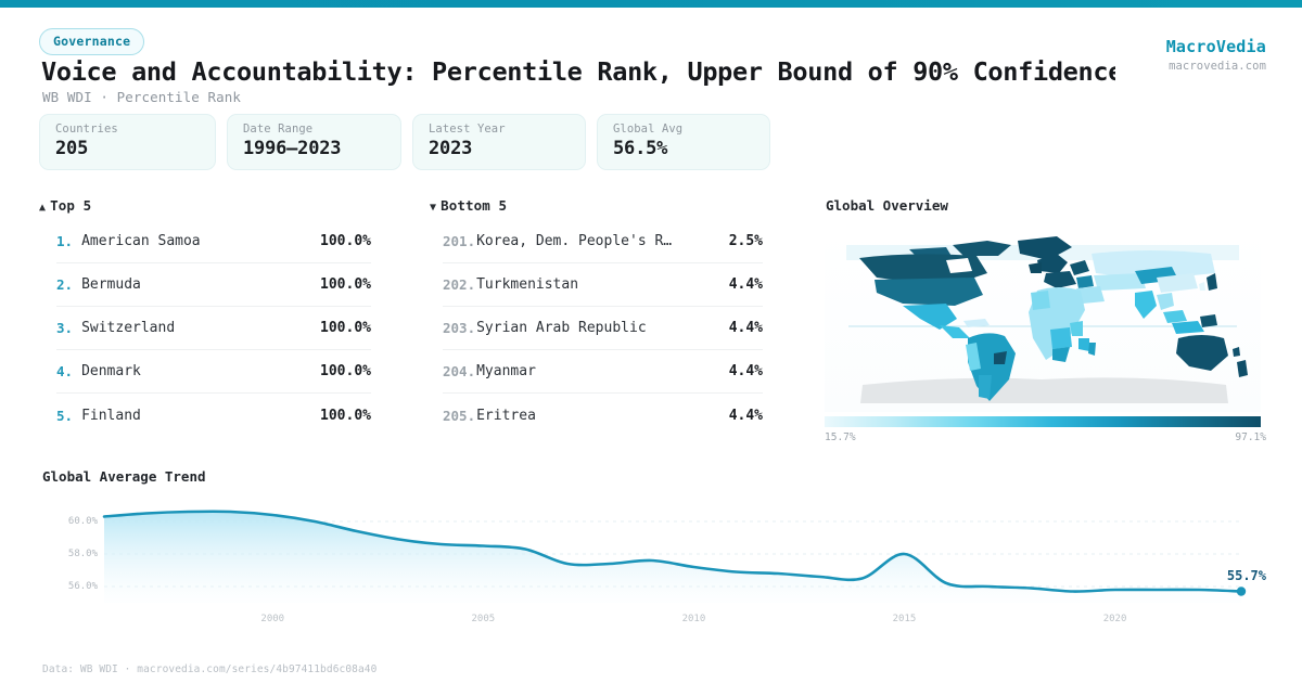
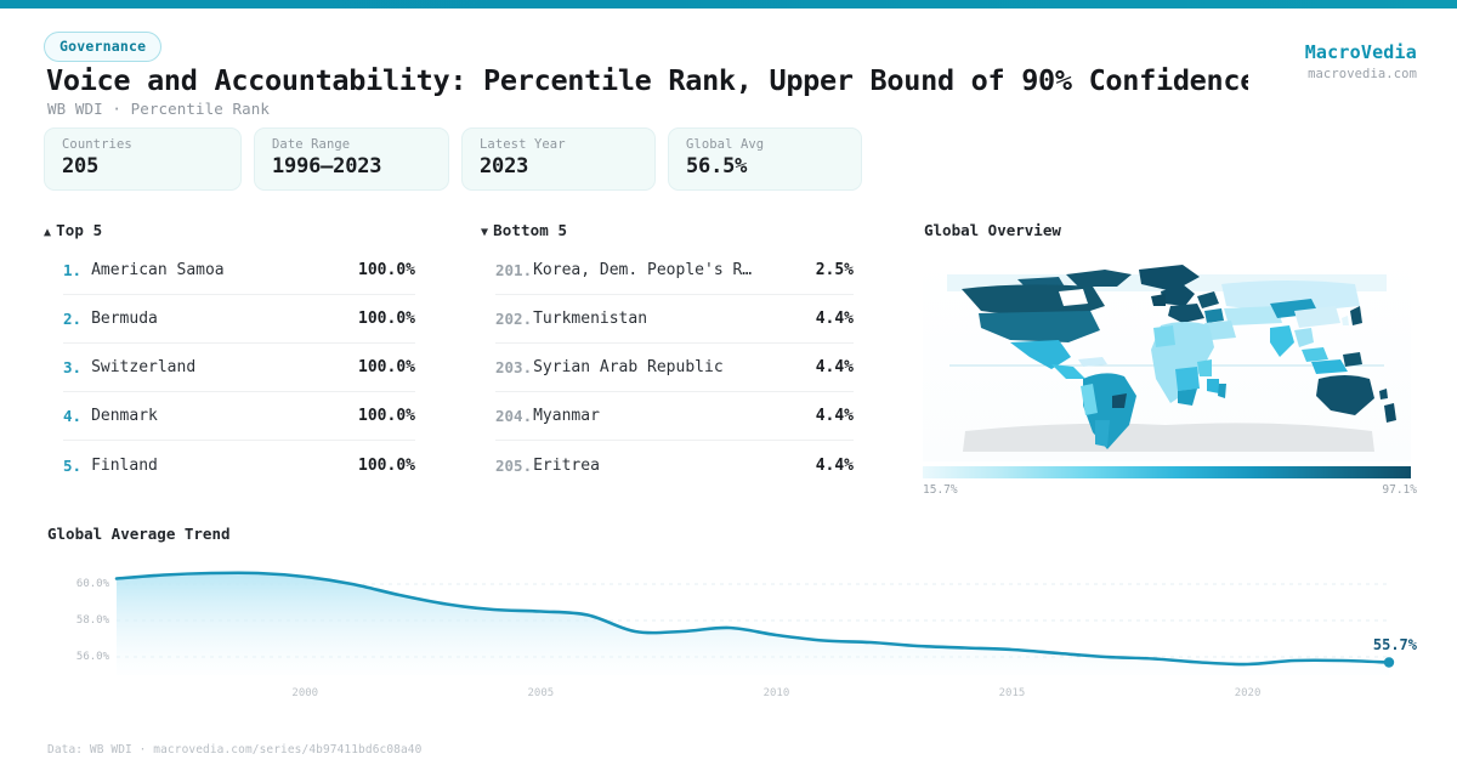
2015: 58.0% -> 56.4%
2020: 55.8% -> 55.6%
